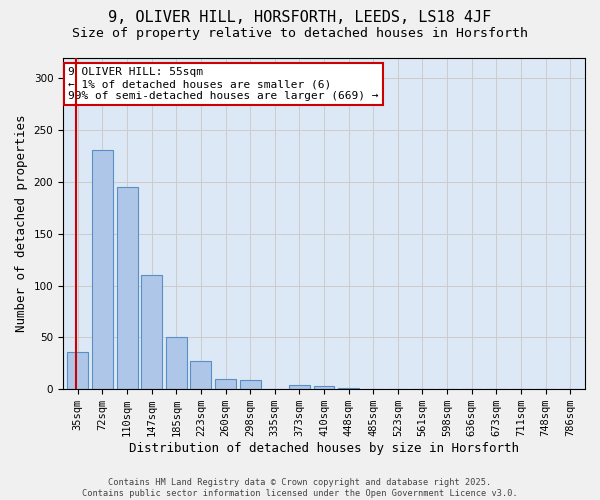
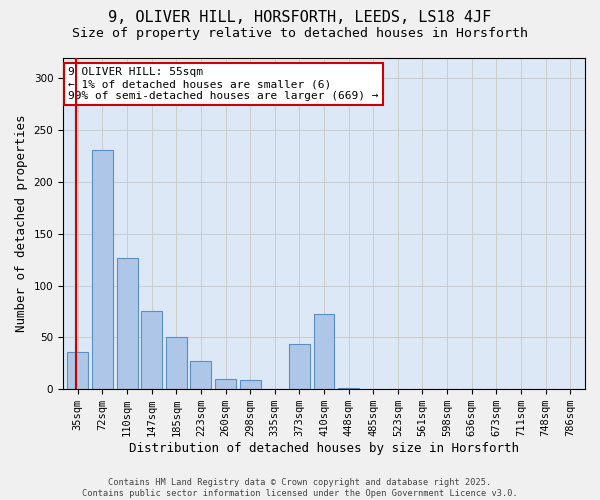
110sqm: 195 -> 127
147sqm: 110 -> 75
373sqm: 4 -> 44
410sqm: 3 -> 73
